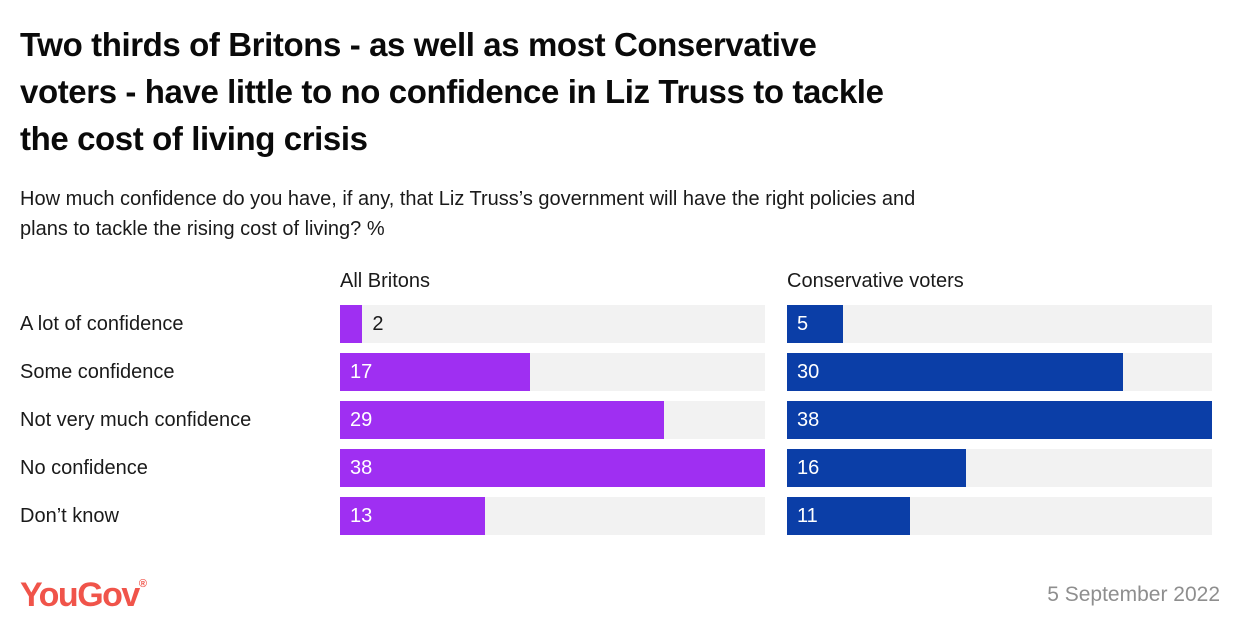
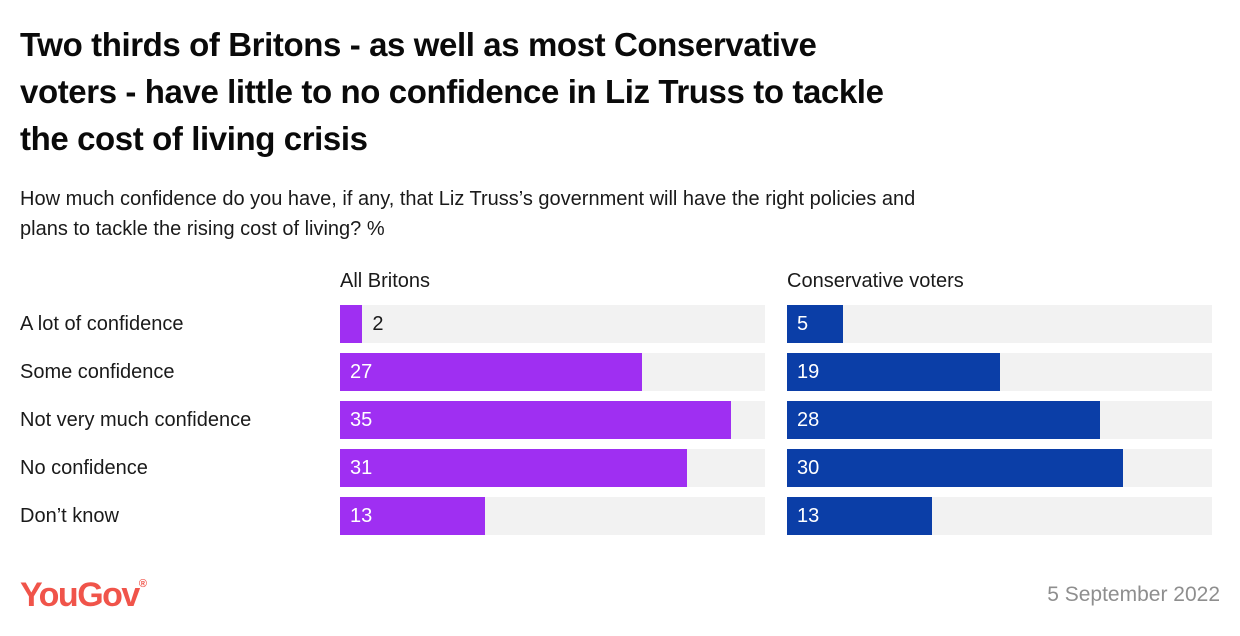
All Britons/Some confidence: 17 -> 27
Conservative voters/Some confidence: 30 -> 19
All Britons/Not very much confidence: 29 -> 35
Conservative voters/Not very much confidence: 38 -> 28
All Britons/No confidence: 38 -> 31
Conservative voters/No confidence: 16 -> 30
Conservative voters/Don’t know: 11 -> 13
